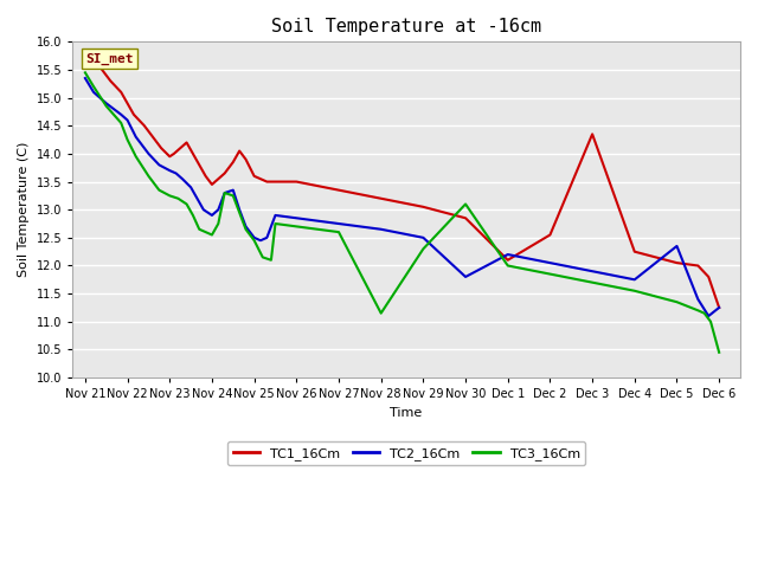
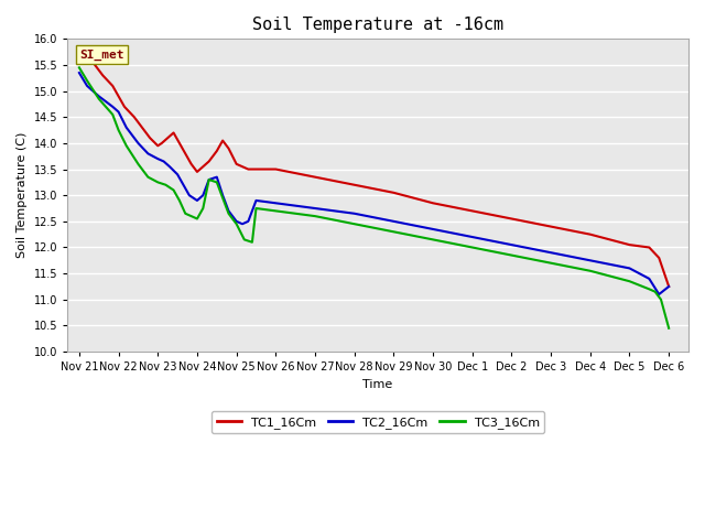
TC3_16Cm/Nov 28: 11.15 -> 12.45
TC2_16Cm/Nov 30: 11.80 -> 12.35
TC3_16Cm/Nov 30: 13.10 -> 12.15
TC1_16Cm/Dec 1: 12.10 -> 12.70
TC1_16Cm/Dec 3: 14.35 -> 12.40
TC2_16Cm/Dec 5: 12.35 -> 11.60
